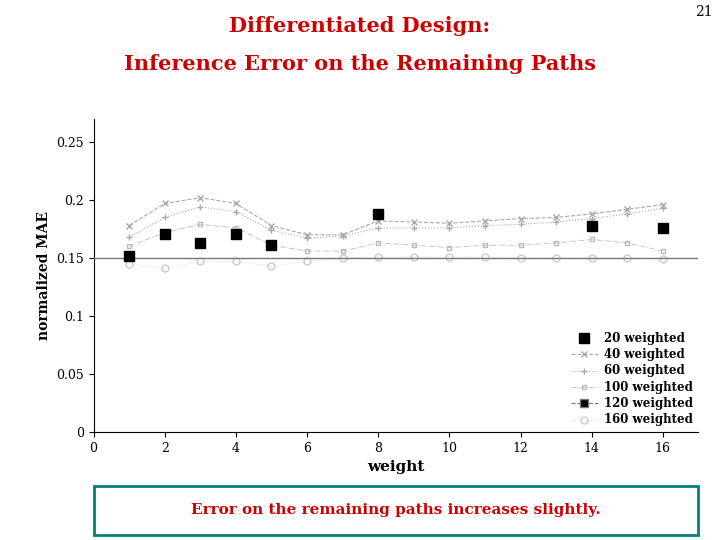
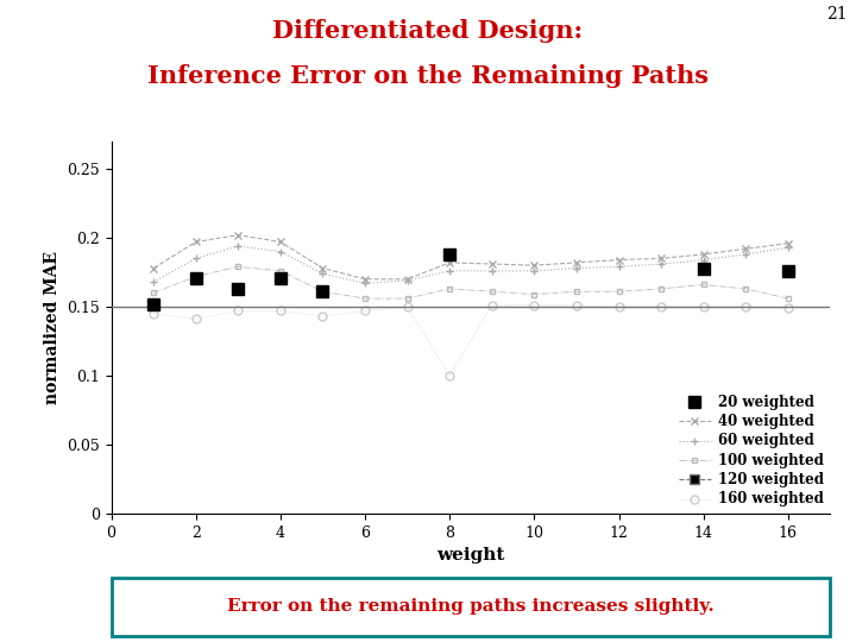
160 weighted/8: 0.151 -> 0.100
